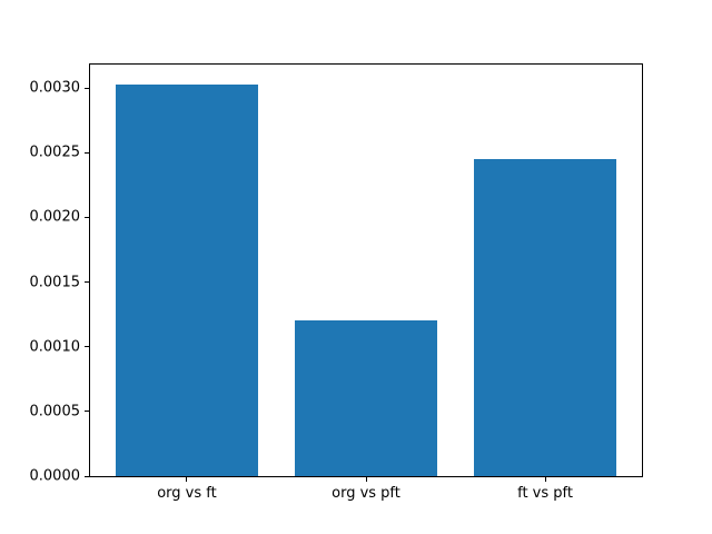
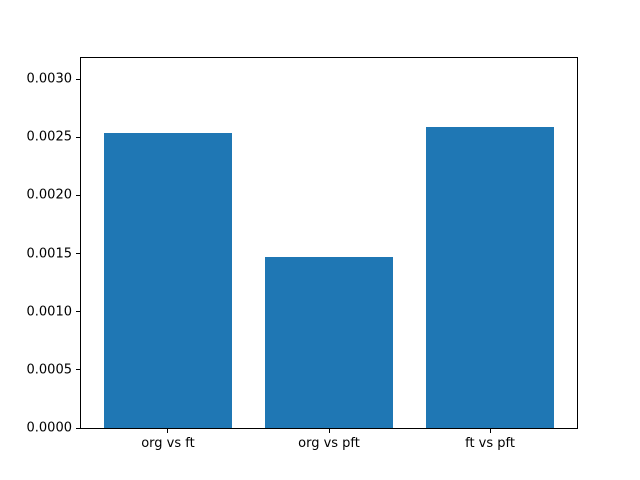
org vs ft: 0.00303 -> 0.00254
org vs pft: 0.00120 -> 0.00147
ft vs pft: 0.00245 -> 0.00259
